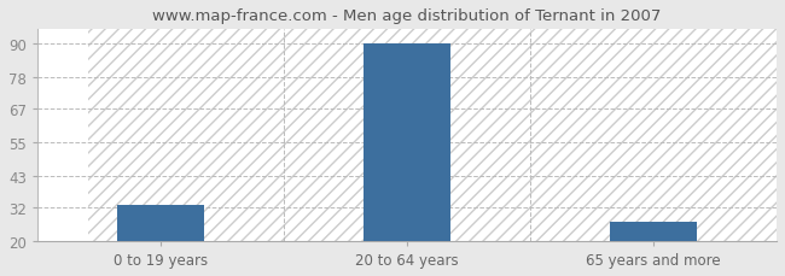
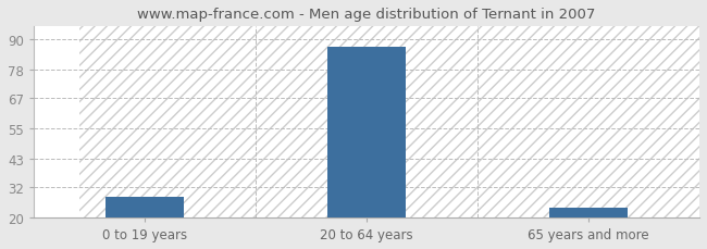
0 to 19 years: 33 -> 28
20 to 64 years: 90 -> 87
65 years and more: 27 -> 24
